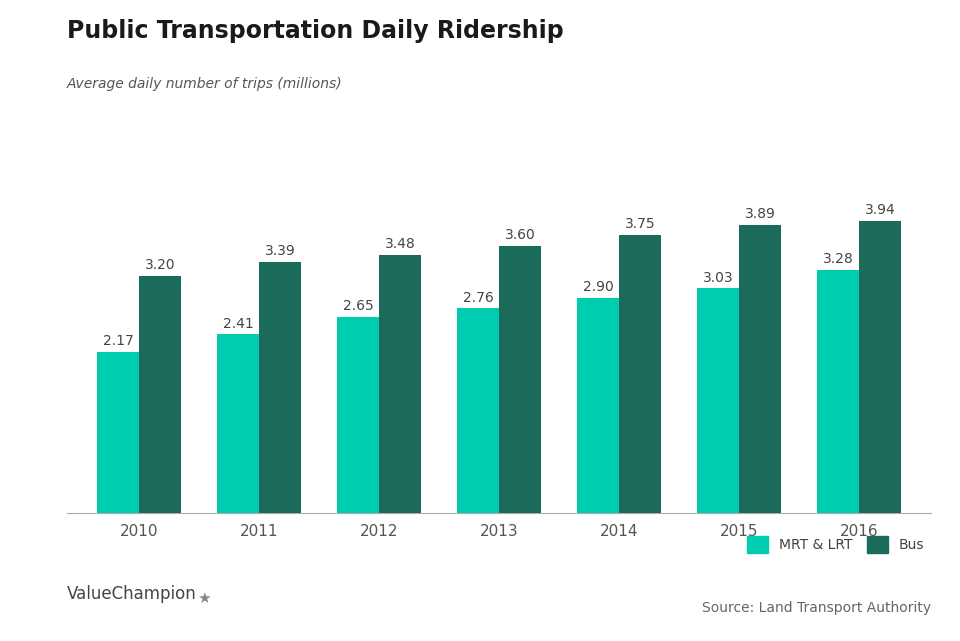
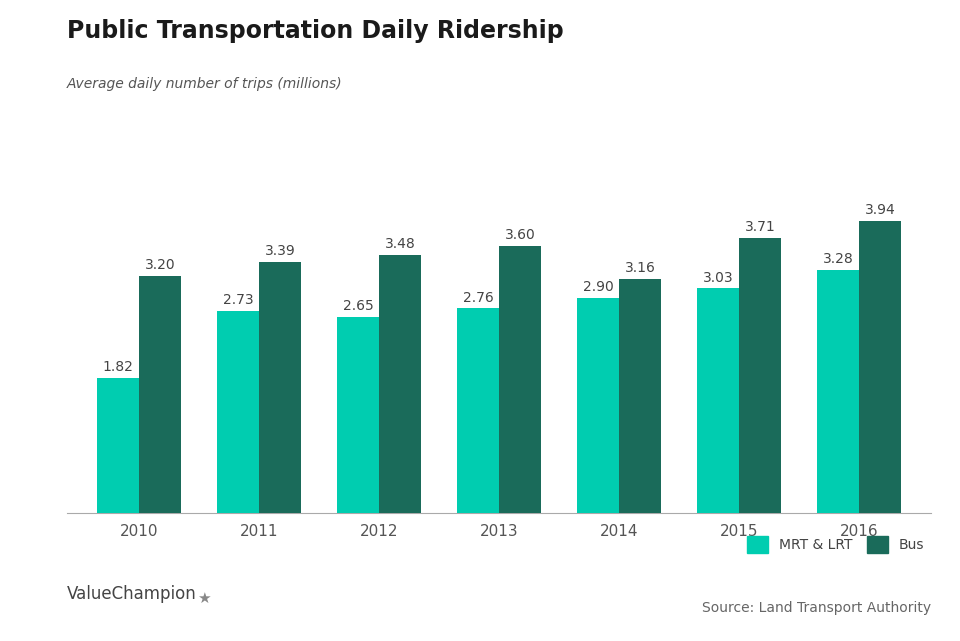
MRT & LRT/2010: 2.17 -> 1.82
MRT & LRT/2011: 2.41 -> 2.73
Bus/2014: 3.75 -> 3.16
Bus/2015: 3.89 -> 3.71
